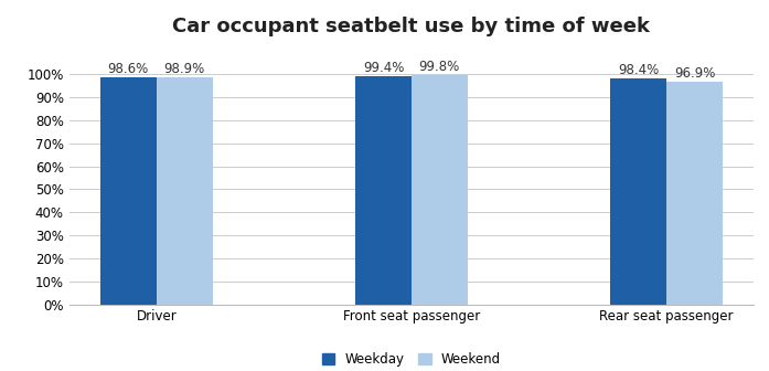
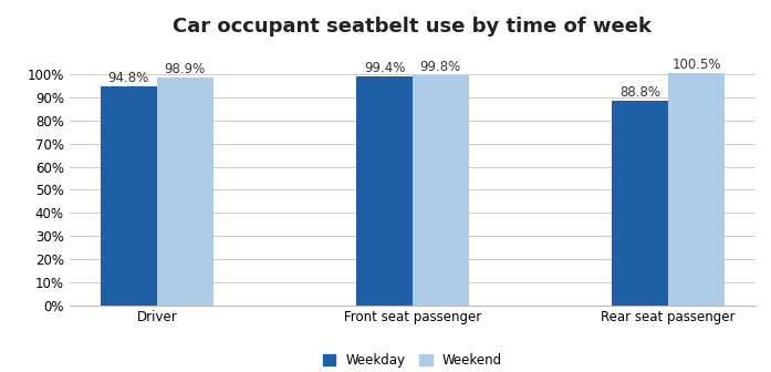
Weekday/Driver: 98.6% -> 94.8%
Weekday/Rear seat passenger: 98.4% -> 88.8%
Weekend/Rear seat passenger: 96.9% -> 100.5%
